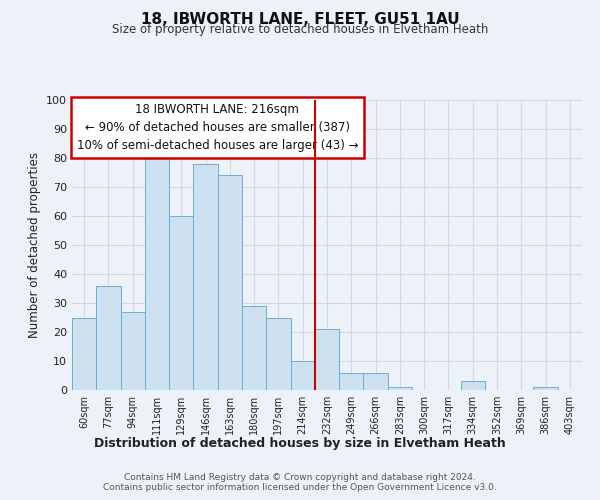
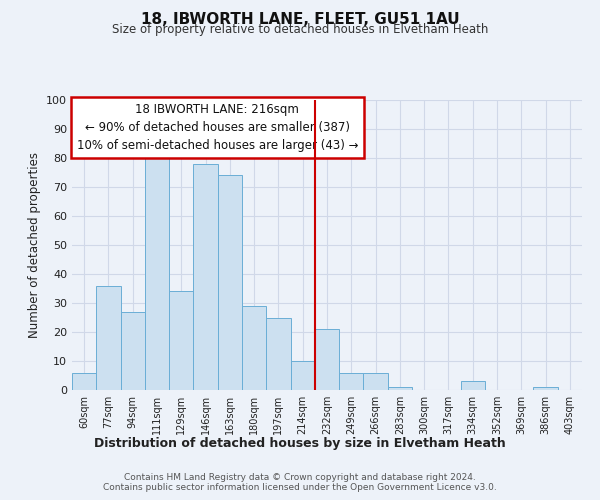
60sqm: 25 -> 6
129sqm: 60 -> 34
